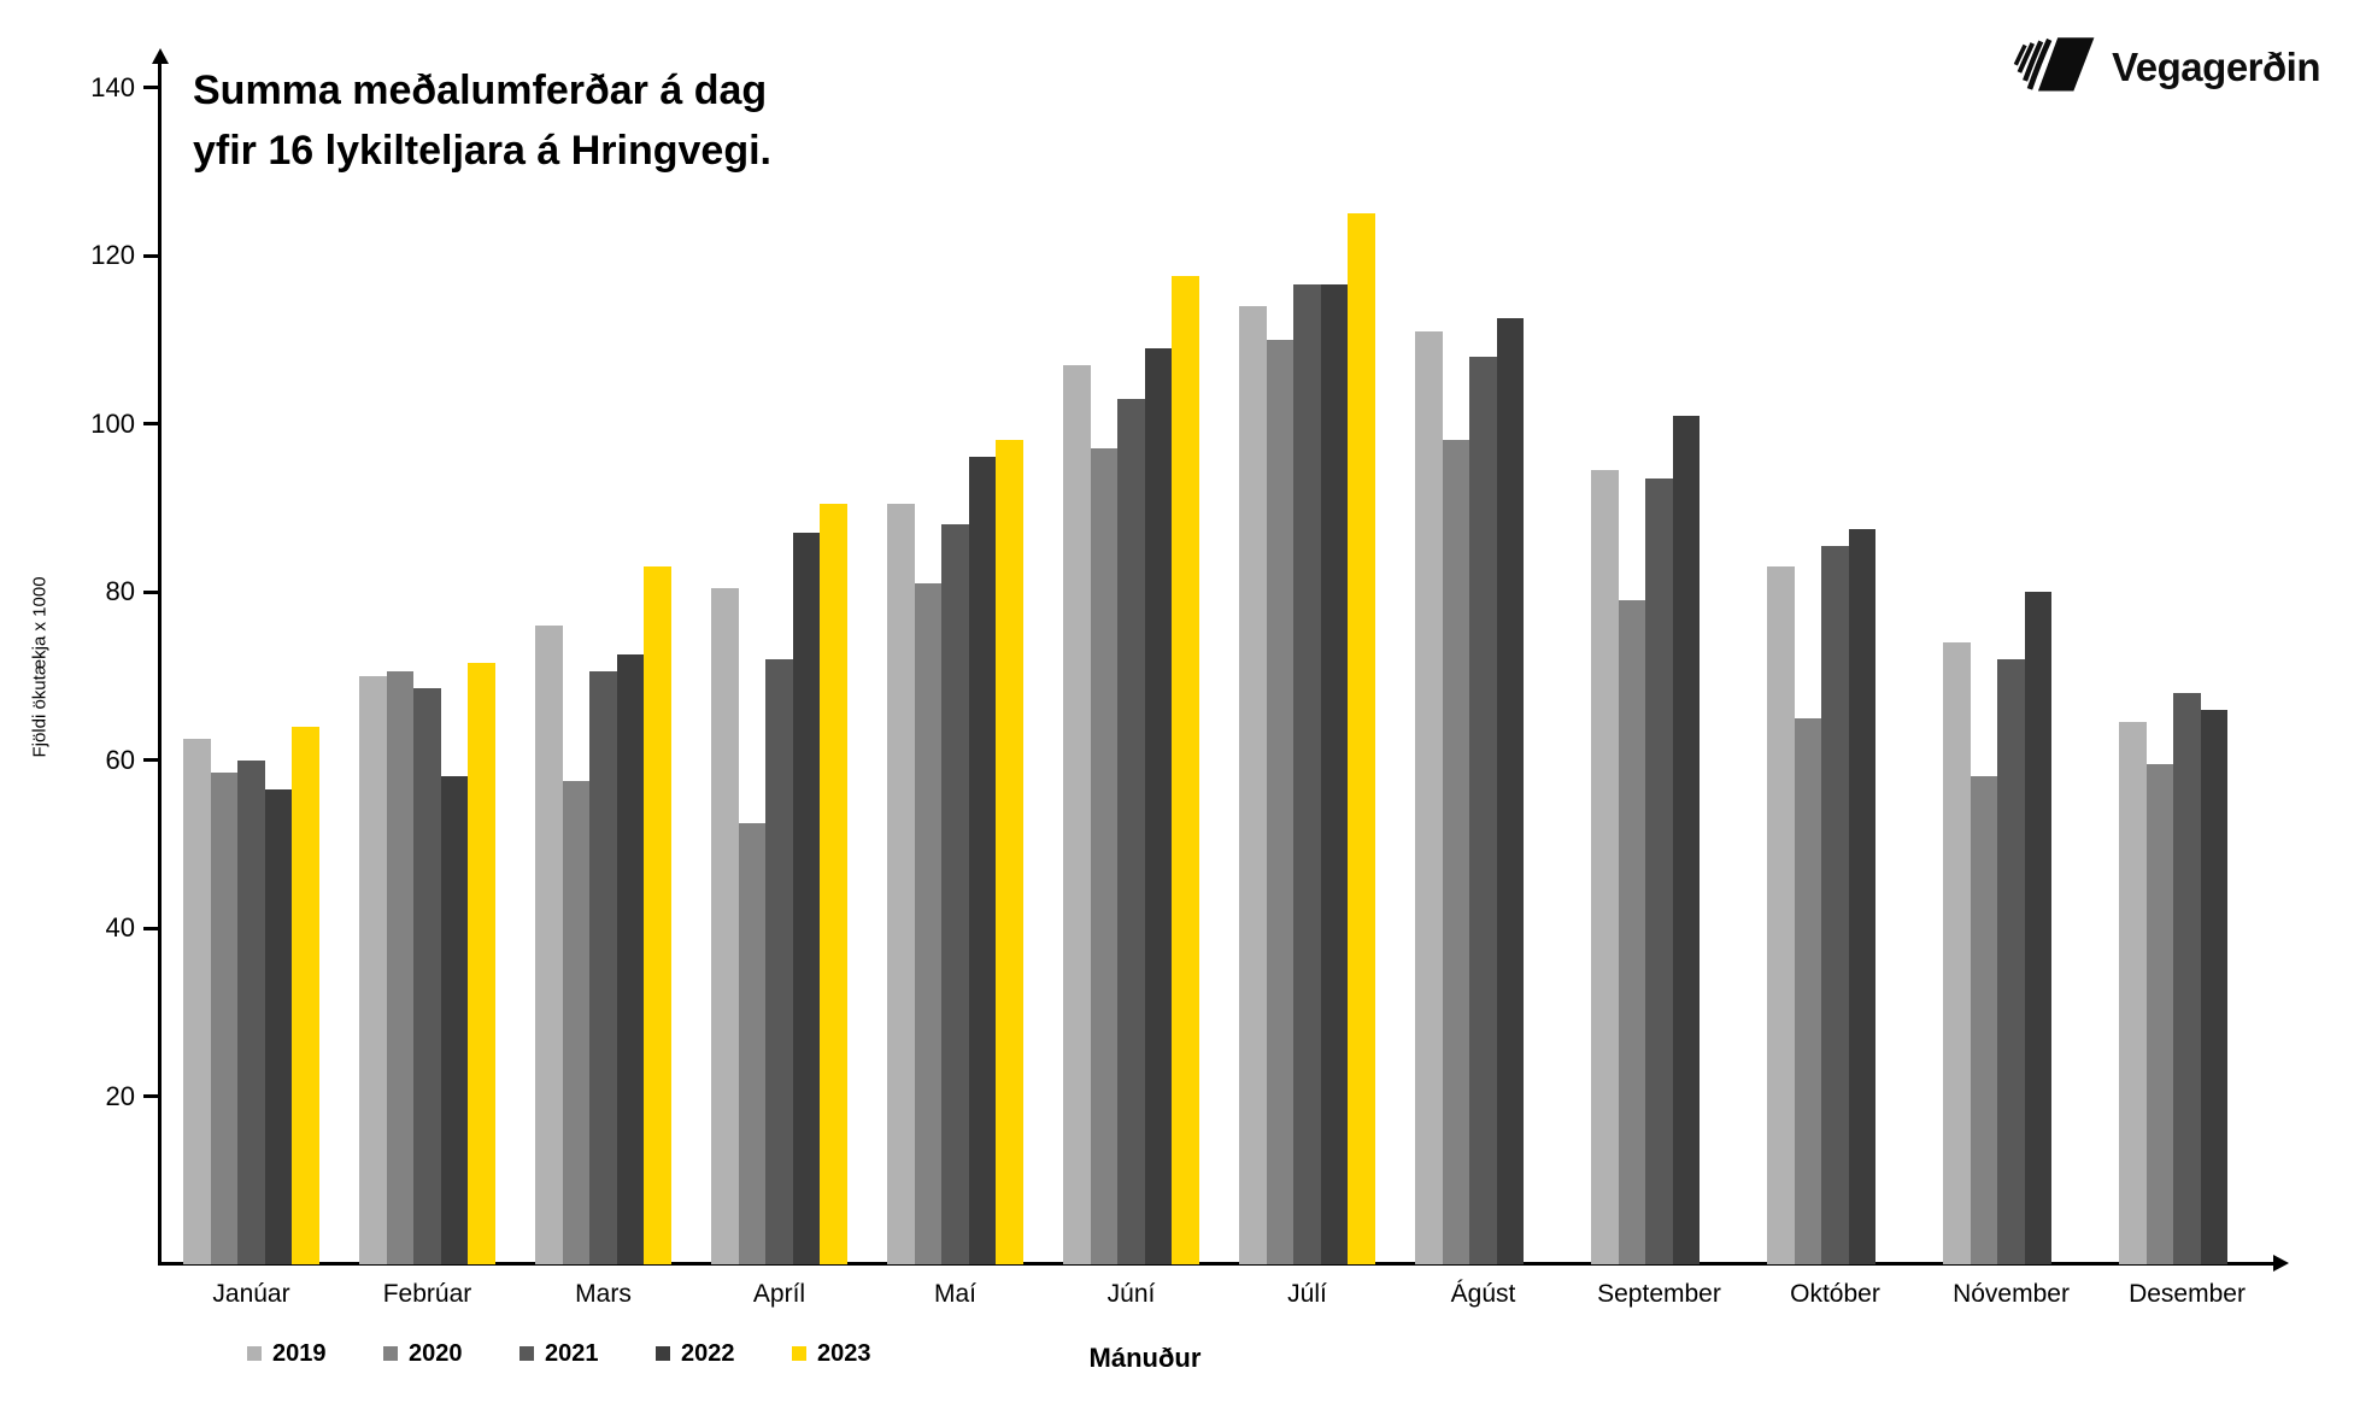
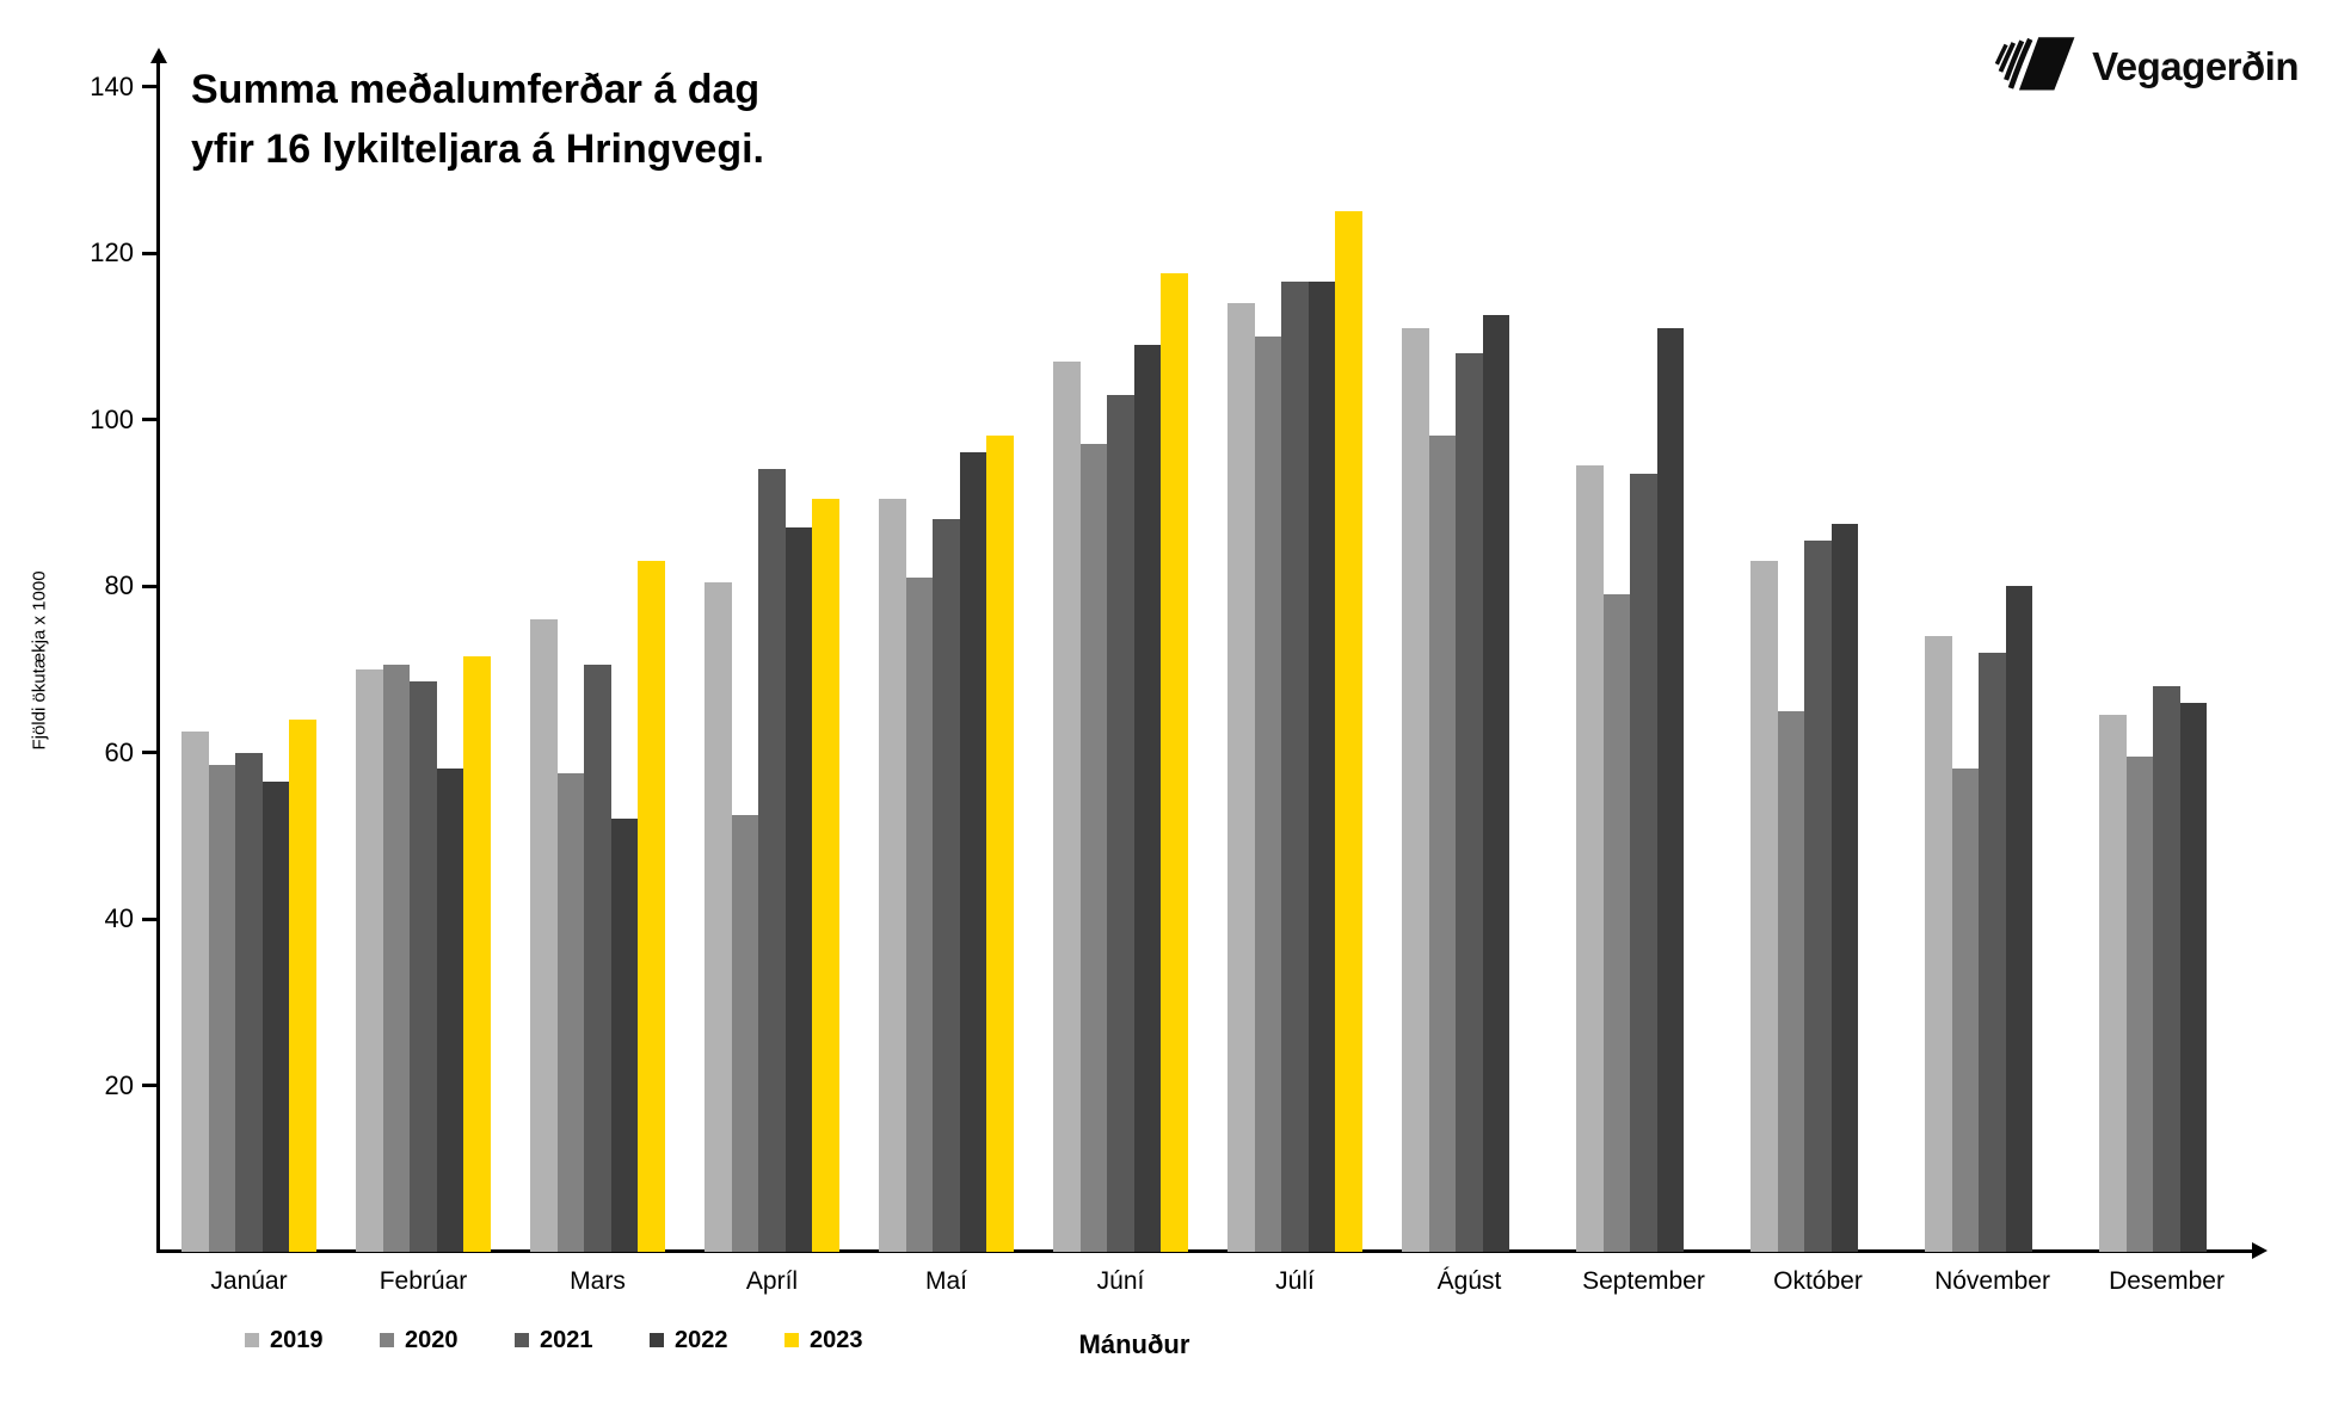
2022/Mars: 72 -> 52
2021/Apríl: 72 -> 94
2022/September: 101 -> 111
